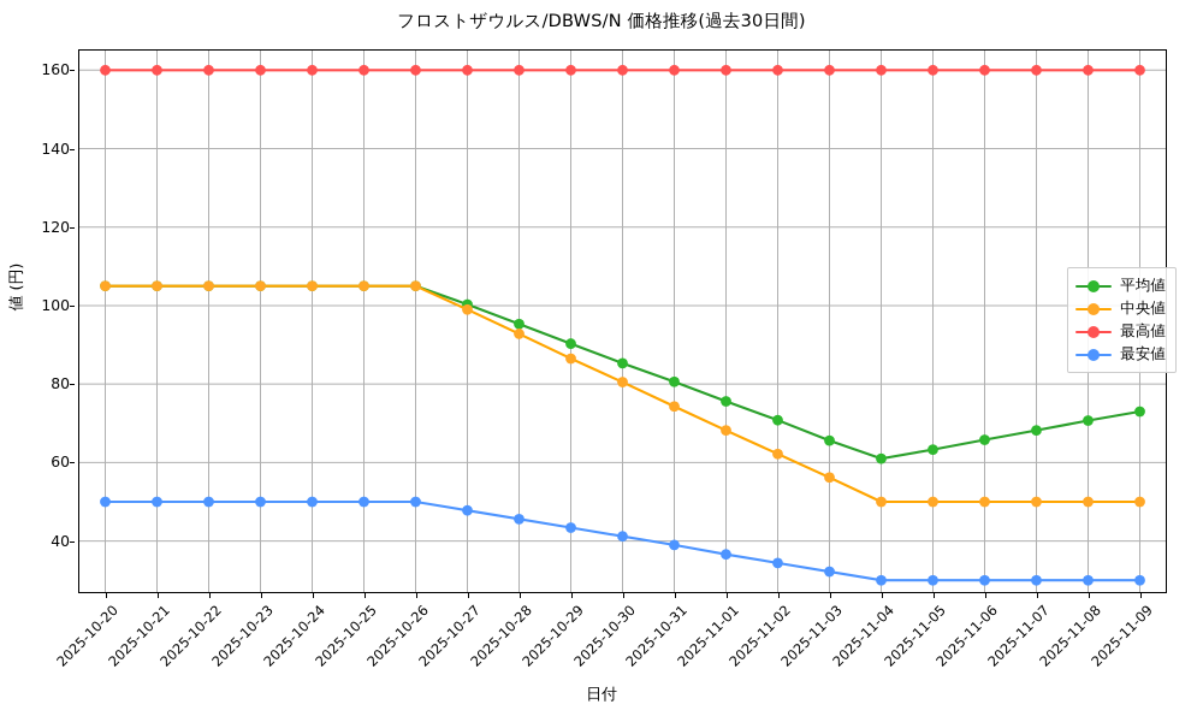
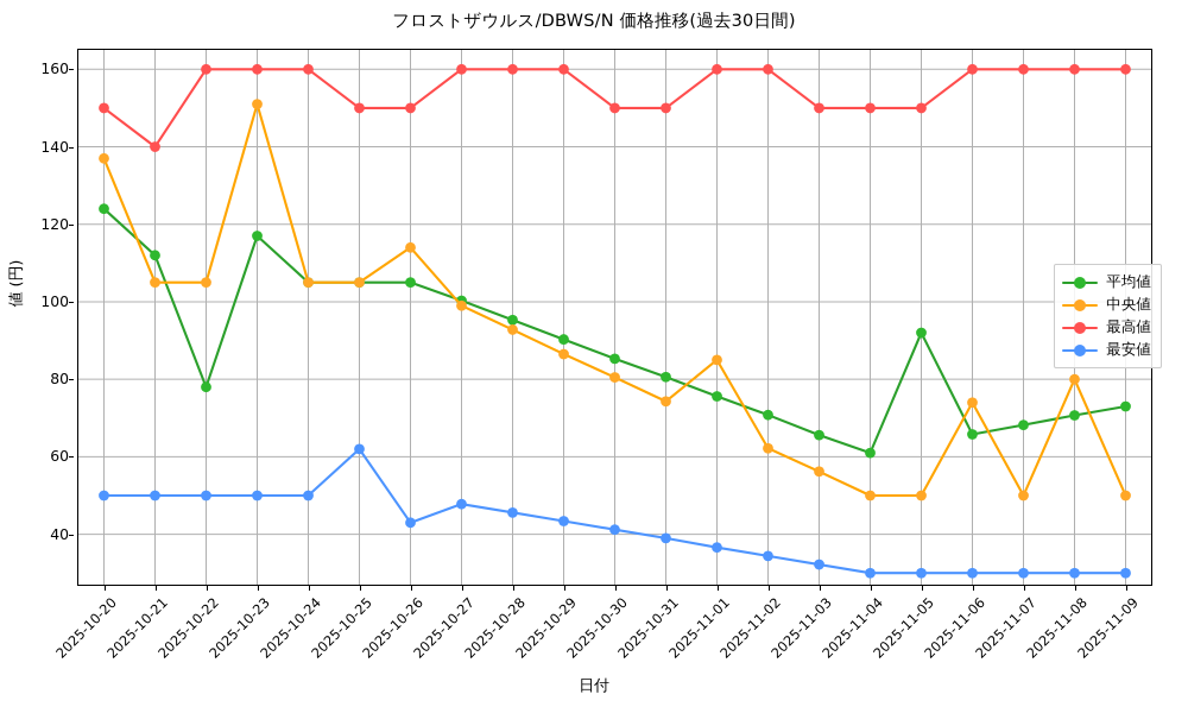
平均値/2025-10-20: 105 -> 124
中央値/2025-10-20: 105 -> 137
最高値/2025-10-20: 160 -> 150
平均値/2025-10-21: 105 -> 112
最高値/2025-10-21: 160 -> 140
平均値/2025-10-22: 105 -> 78
平均値/2025-10-23: 105 -> 117
中央値/2025-10-23: 105 -> 151
最高値/2025-10-25: 160 -> 150
最安値/2025-10-25: 50 -> 62
中央値/2025-10-26: 105 -> 114
最高値/2025-10-26: 160 -> 150
最安値/2025-10-26: 50 -> 43
最高値/2025-10-30: 160 -> 150
最高値/2025-10-31: 160 -> 150
中央値/2025-11-01: 68 -> 85
最高値/2025-11-03: 160 -> 150
最高値/2025-11-04: 160 -> 150
平均値/2025-11-05: 63 -> 92
最高値/2025-11-05: 160 -> 150
中央値/2025-11-06: 50 -> 74
中央値/2025-11-08: 50 -> 80
